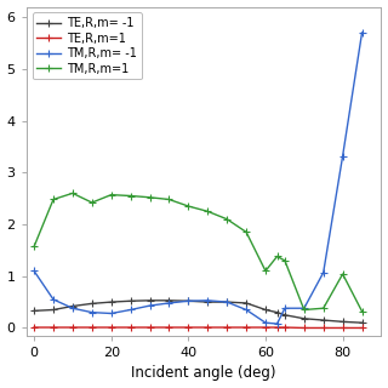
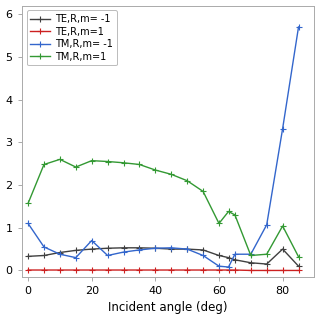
TM,R,m= -1/20: 0.28 -> 0.70
TE,R,m= -1/80: 0.12 -> 0.50
